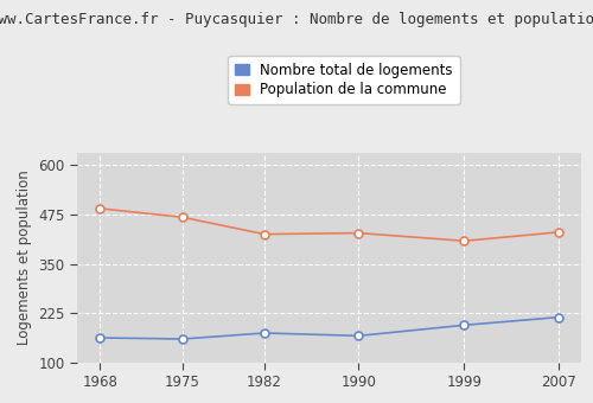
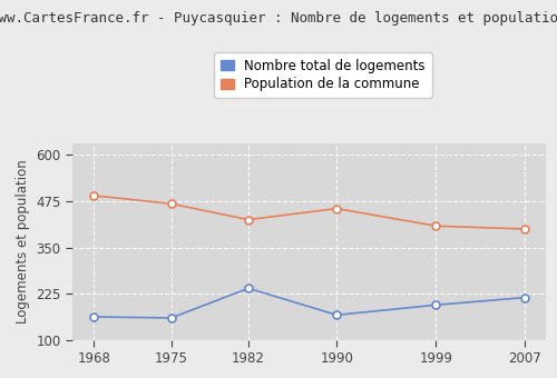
Nombre total de logements/1982: 175 -> 240
Population de la commune/1990: 428 -> 455
Population de la commune/2007: 430 -> 400
